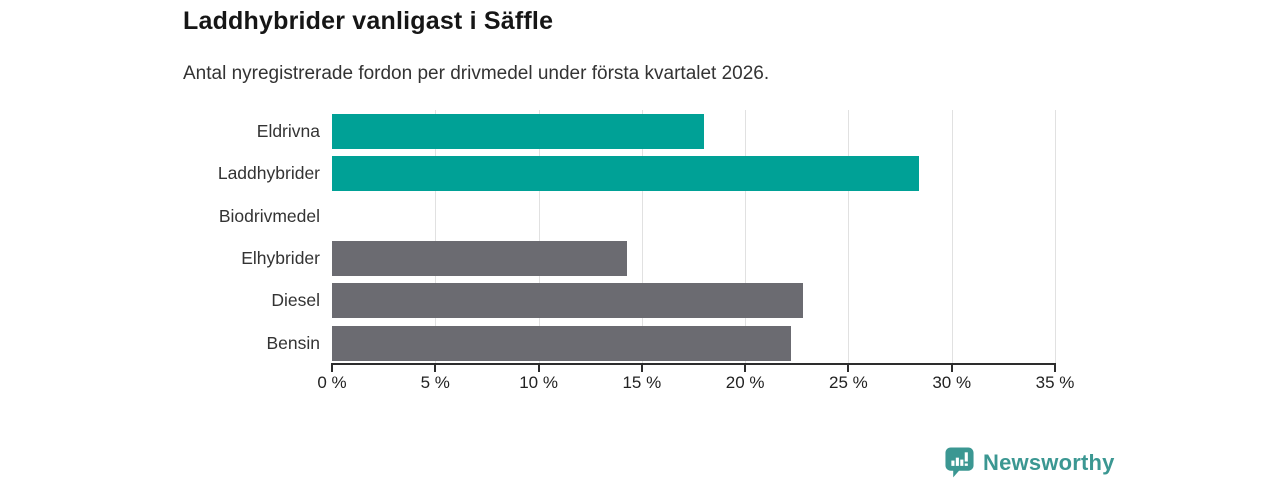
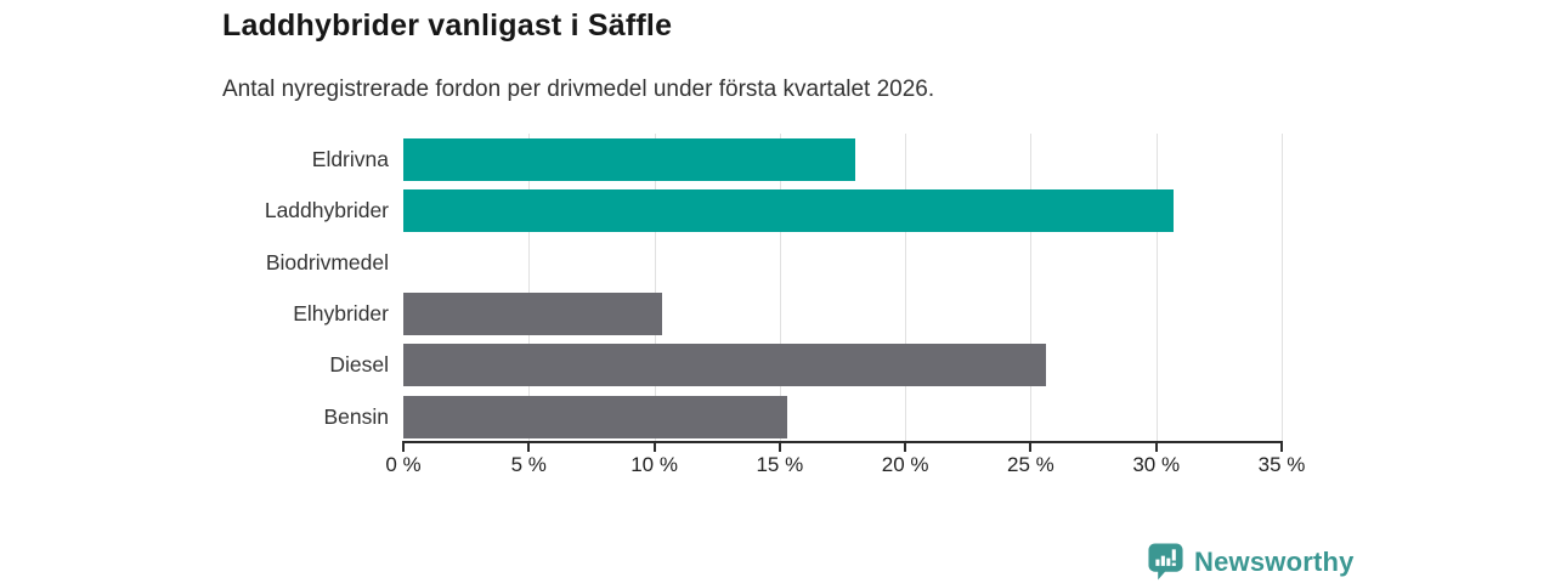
Laddhybrider: 28.4% -> 30.7%
Elhybrider: 14.3% -> 10.3%
Diesel: 22.8% -> 25.6%
Bensin: 22.2% -> 15.3%
